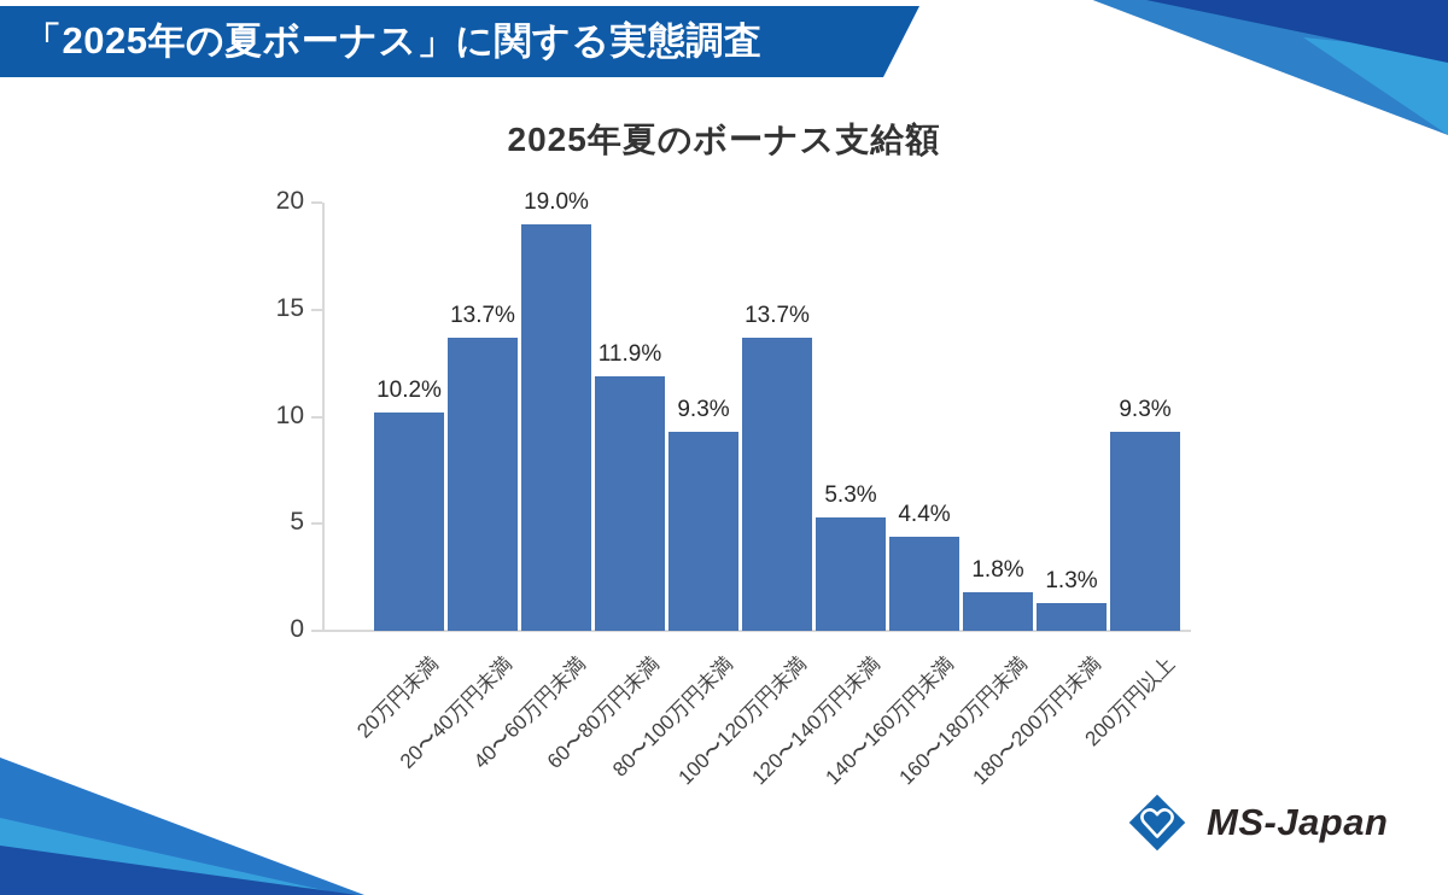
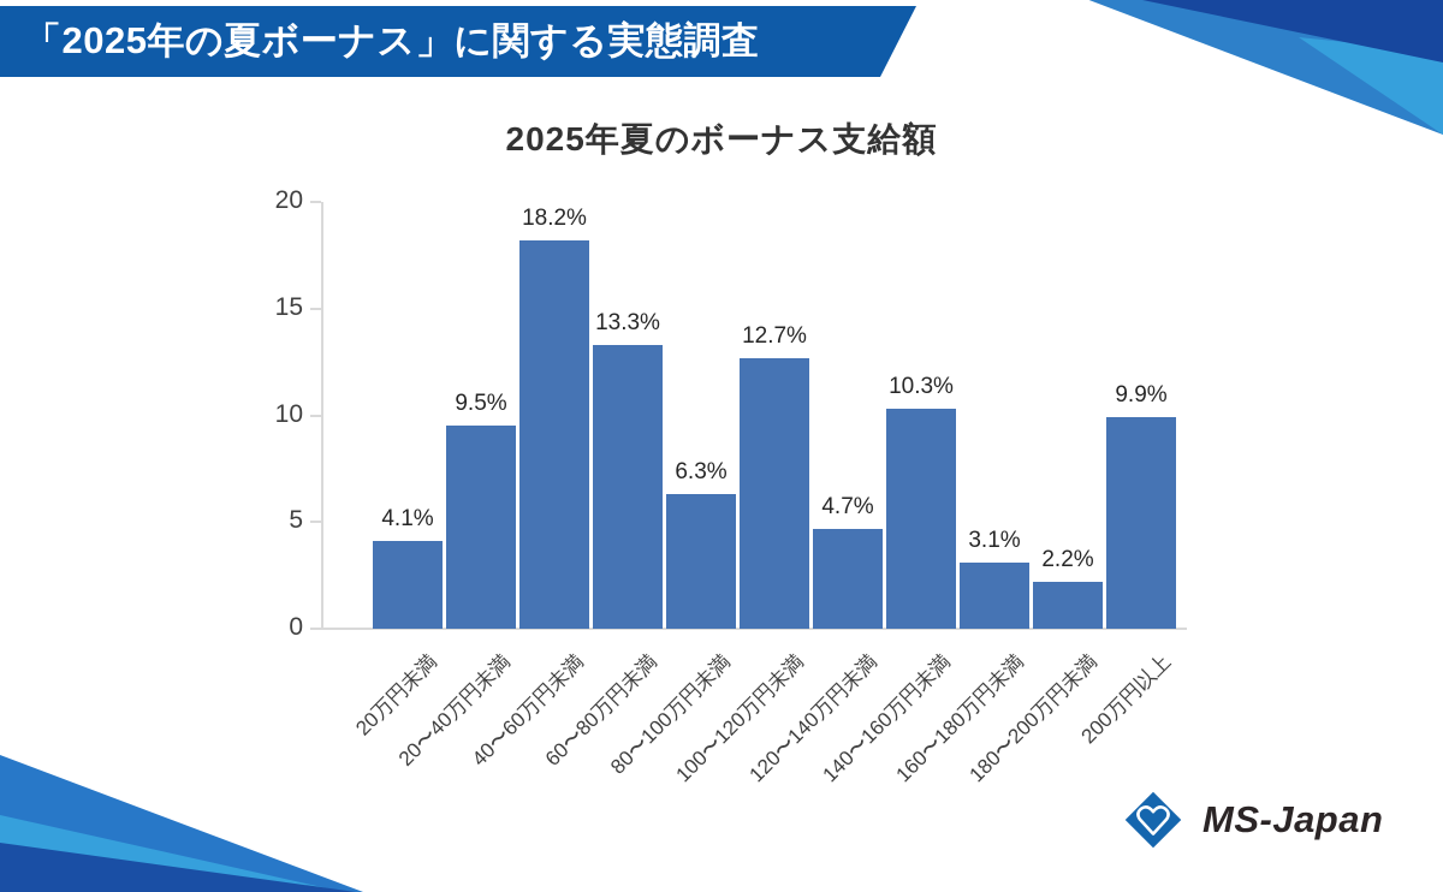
20万円未満: 10.2% -> 4.1%
20〜40万円未満: 13.7% -> 9.5%
40〜60万円未満: 19.0% -> 18.2%
60〜80万円未満: 11.9% -> 13.3%
80〜100万円未満: 9.3% -> 6.3%
100〜120万円未満: 13.7% -> 12.7%
120〜140万円未満: 5.3% -> 4.7%
140〜160万円未満: 4.4% -> 10.3%
160〜180万円未満: 1.8% -> 3.1%
180〜200万円未満: 1.3% -> 2.2%
200万円以上: 9.3% -> 9.9%
